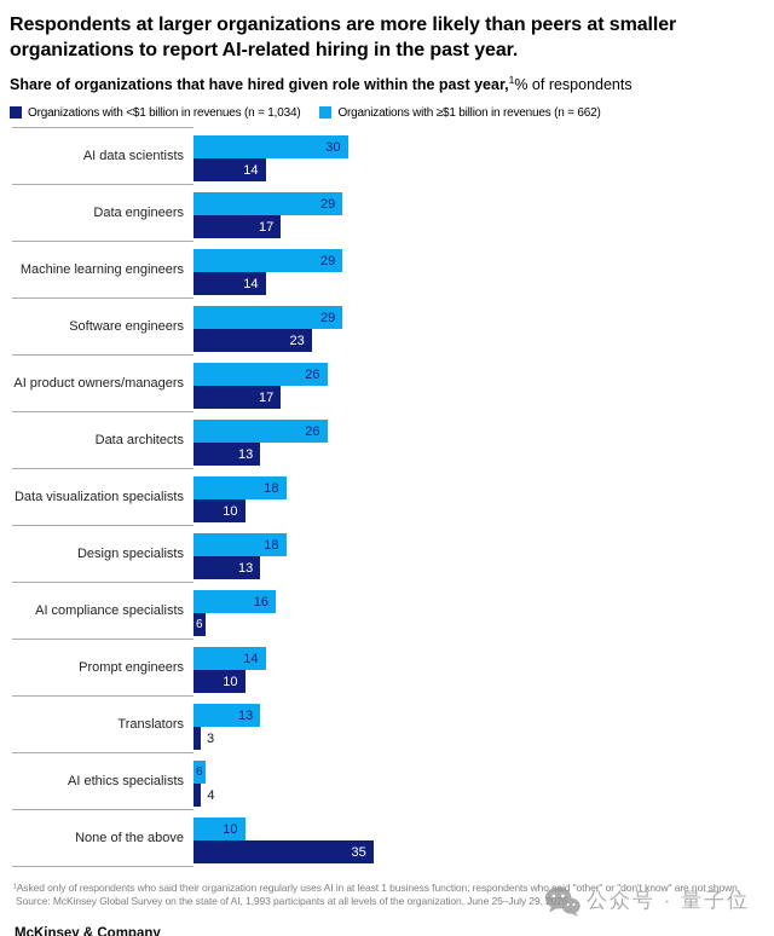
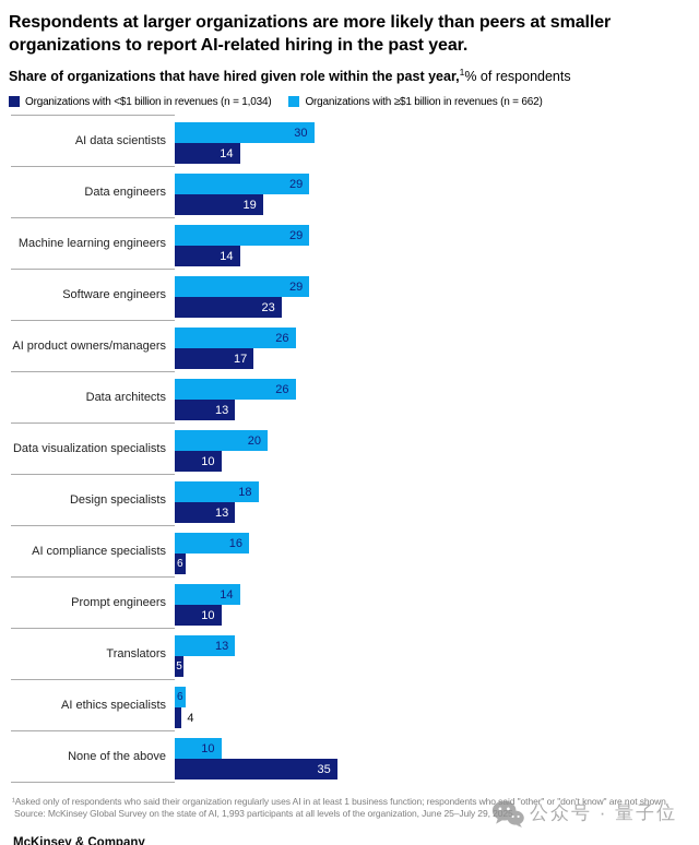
Organizations with <$1 billion in revenues (n = 1,034)/Data engineers: 17 -> 19
Organizations with ≥$1 billion in revenues (n = 662)/Data visualization specialists: 18 -> 20
Organizations with <$1 billion in revenues (n = 1,034)/Translators: 3 -> 5
